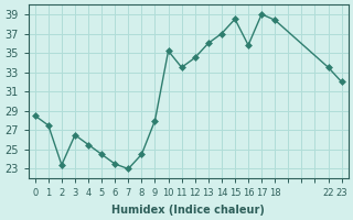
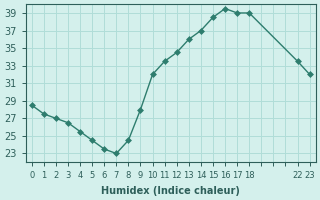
2: 23.4 -> 27.0
10: 35.2 -> 32.0
16: 35.8 -> 39.5
18: 38.4 -> 39.0
